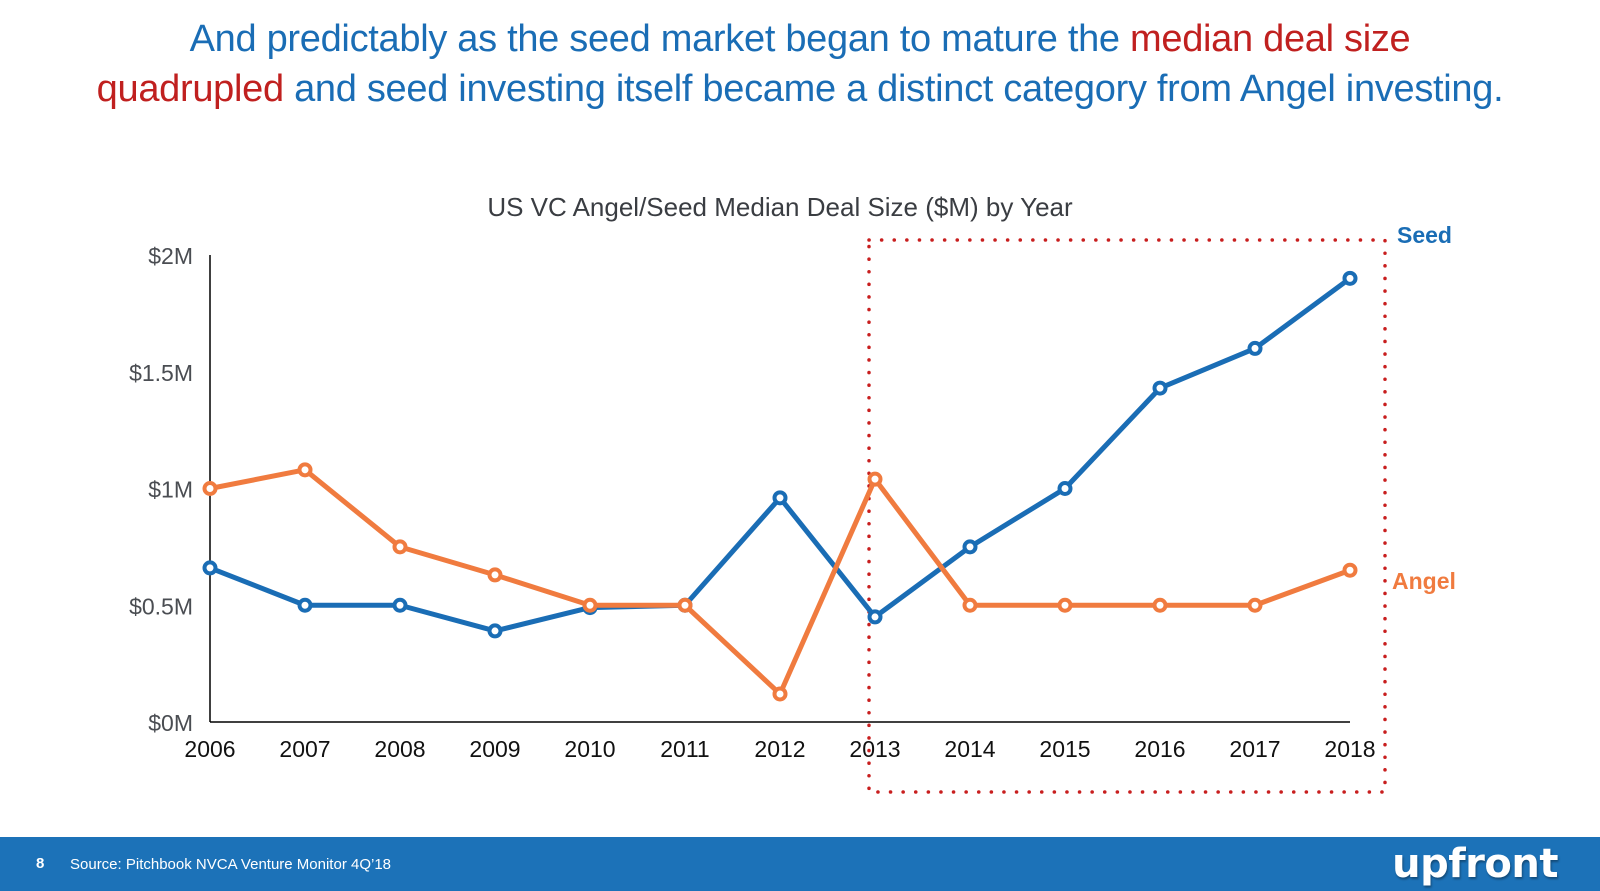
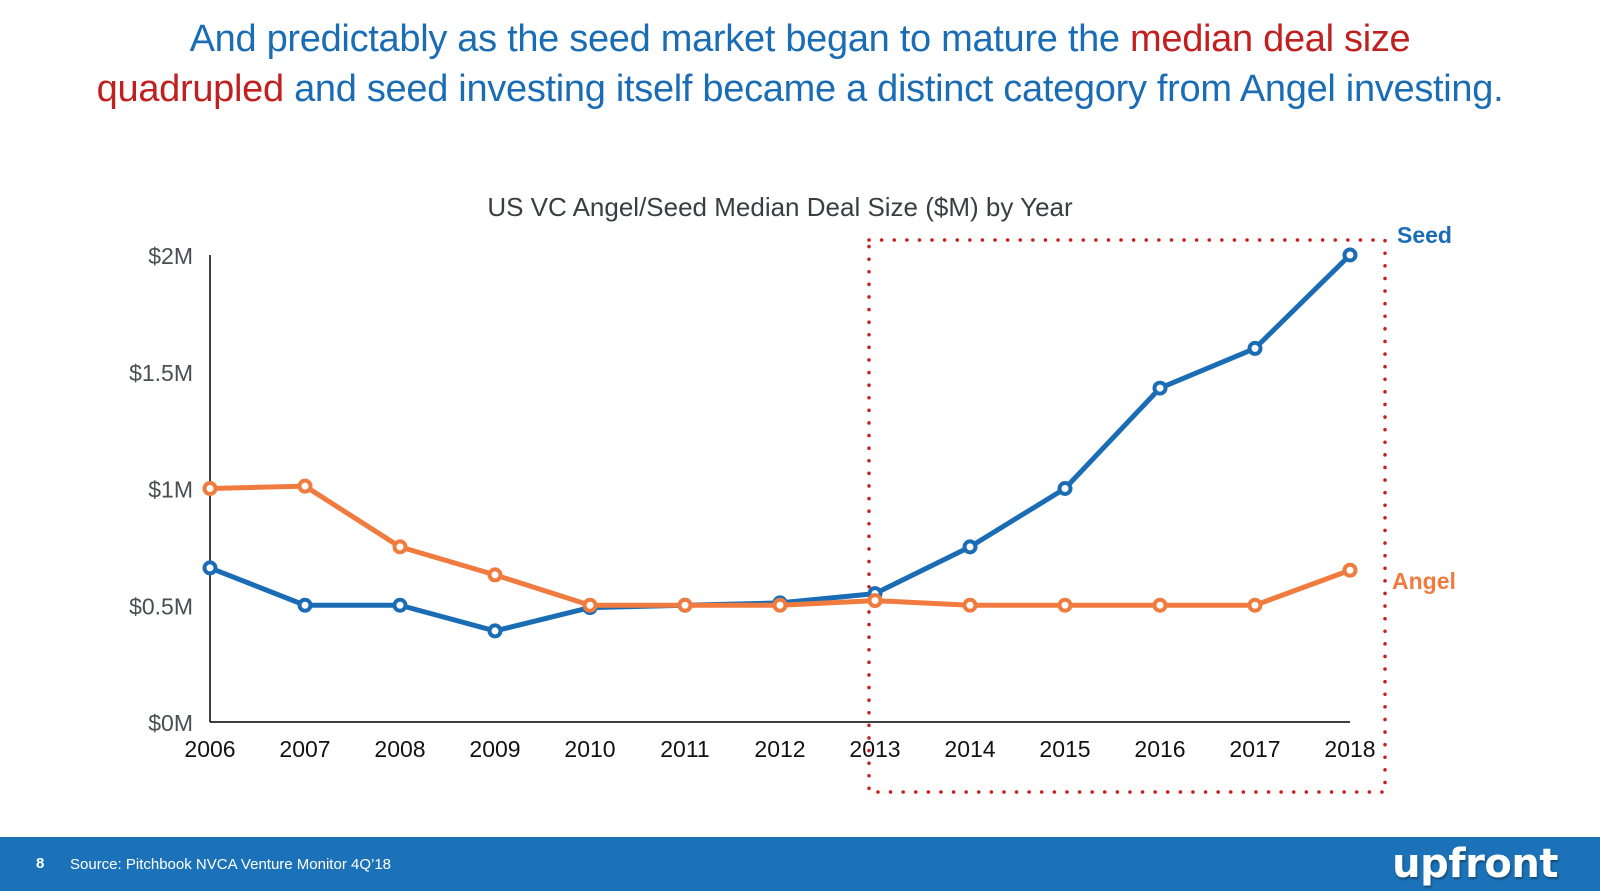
Angel/2007: $1.08M -> $1.01M
Seed/2012: $0.96M -> $0.51M
Angel/2012: $0.12M -> $0.50M
Seed/2013: $0.45M -> $0.55M
Angel/2013: $1.04M -> $0.52M
Seed/2018: $1.90M -> $2.00M
